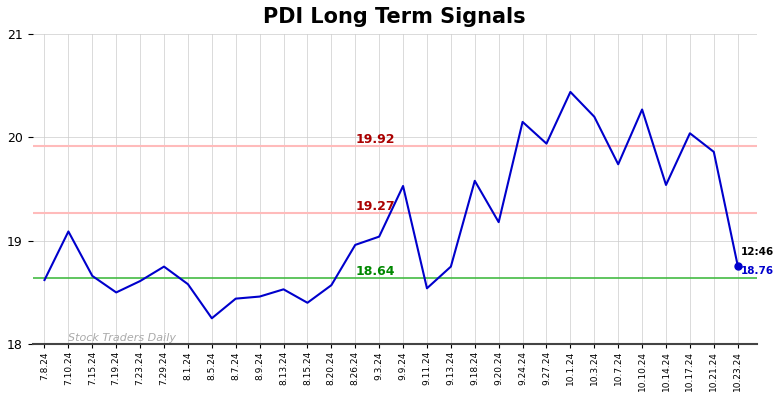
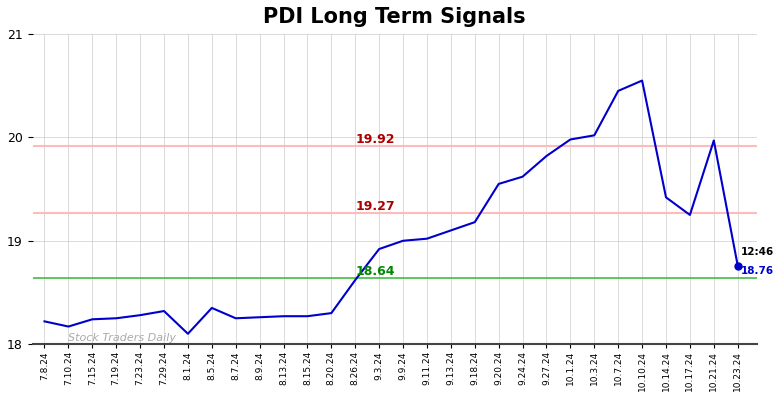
7.8.24: 18.62 -> 18.22
7.10.24: 19.09 -> 18.17
7.15.24: 18.66 -> 18.24
7.19.24: 18.50 -> 18.25
7.23.24: 18.61 -> 18.28
7.29.24: 18.75 -> 18.32
8.1.24: 18.58 -> 18.10
8.5.24: 18.25 -> 18.35
8.7.24: 18.44 -> 18.25
8.9.24: 18.46 -> 18.26
8.13.24: 18.53 -> 18.27
8.15.24: 18.40 -> 18.27
8.20.24: 18.57 -> 18.30
8.26.24: 18.96 -> 18.62
9.3.24: 19.04 -> 18.92
9.9.24: 19.53 -> 19.00
9.11.24: 18.54 -> 19.02
9.13.24: 18.75 -> 19.10
9.18.24: 19.58 -> 19.18
9.20.24: 19.18 -> 19.55
9.24.24: 20.15 -> 19.62
9.27.24: 19.94 -> 19.82
10.1.24: 20.44 -> 19.98
10.3.24: 20.20 -> 20.02
10.7.24: 19.74 -> 20.45
10.10.24: 20.27 -> 20.55
10.14.24: 19.54 -> 19.42
10.17.24: 20.04 -> 19.25
10.21.24: 19.86 -> 19.97
